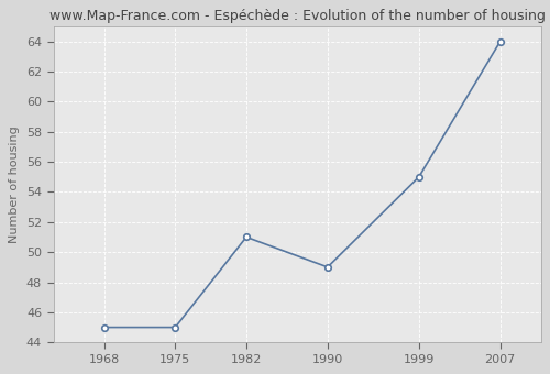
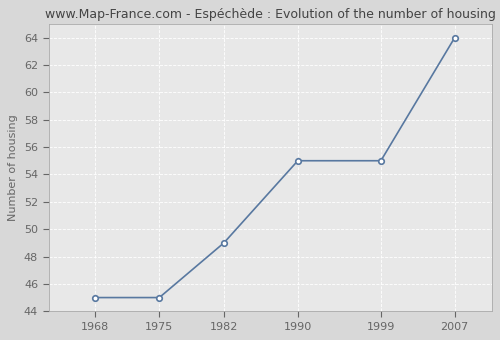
1982: 51 -> 49
1990: 49 -> 55
